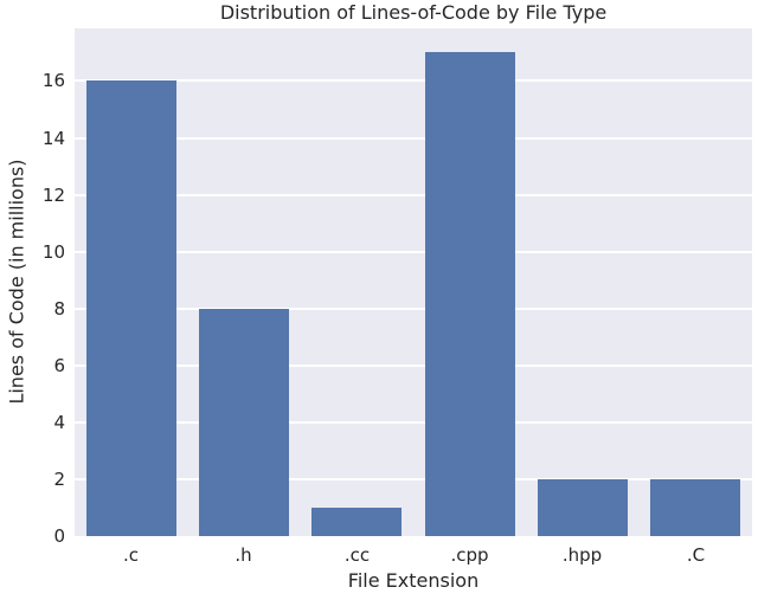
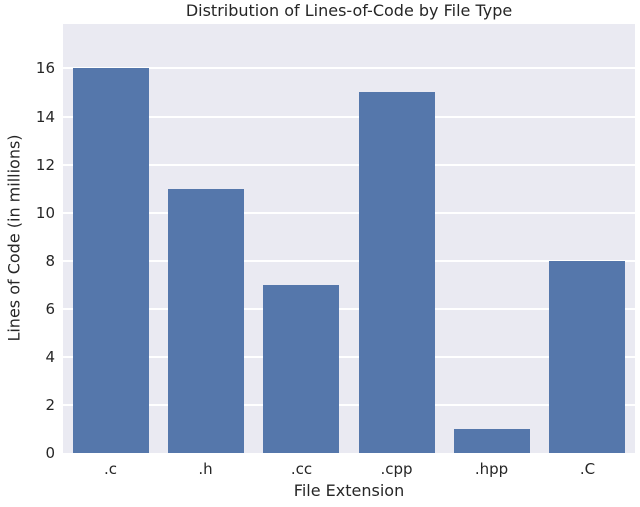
.h: 8 -> 11
.cc: 1 -> 7
.cpp: 17 -> 15
.hpp: 2 -> 1
.C: 2 -> 8
